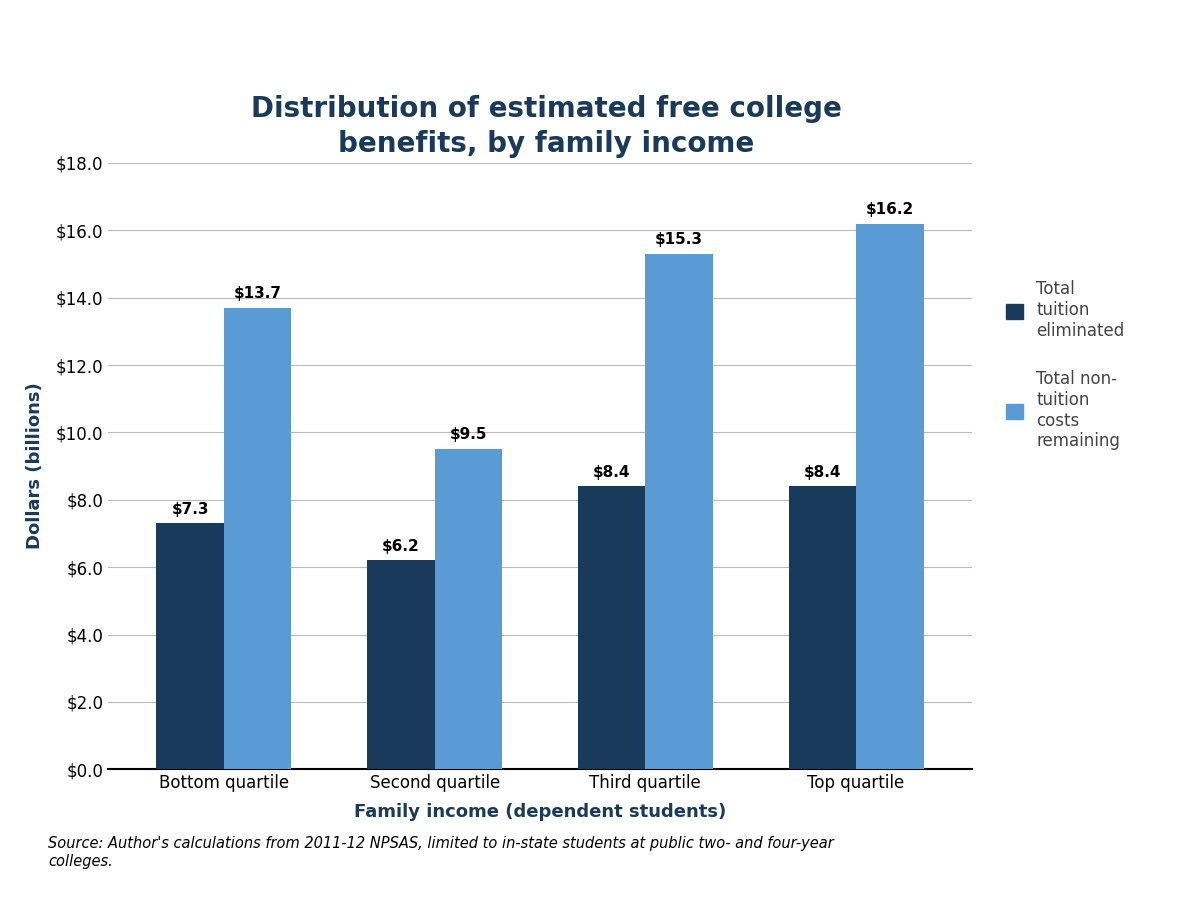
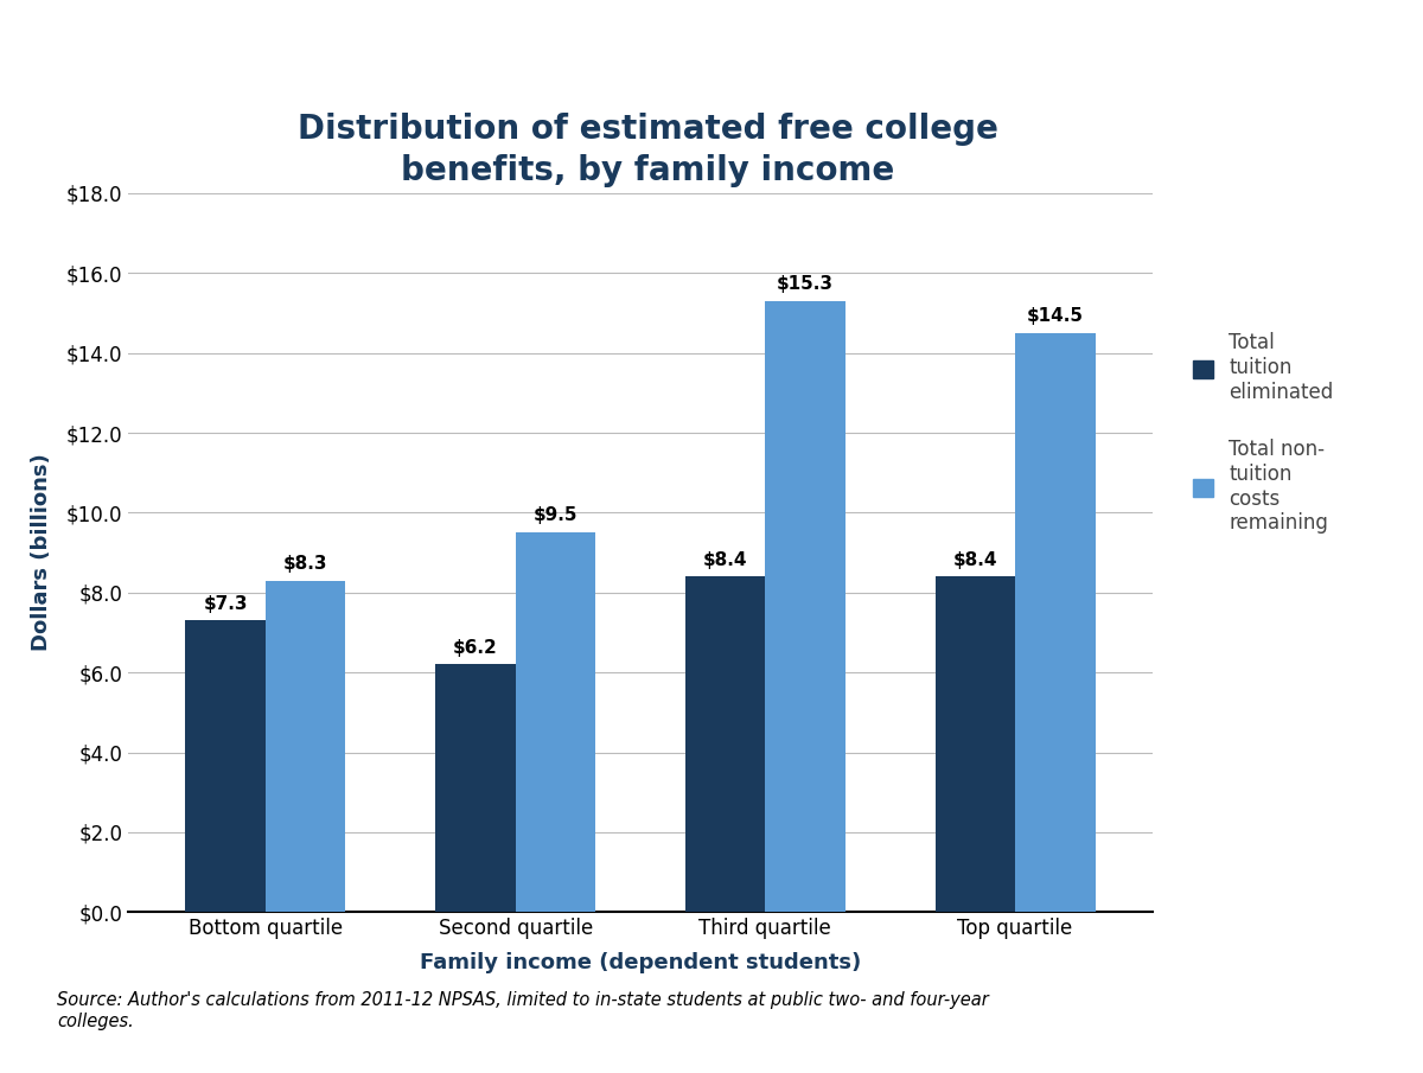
Total non- tuition costs remaining/Bottom quartile: $13.7 -> $8.3
Total non- tuition costs remaining/Top quartile: $16.2 -> $14.5
